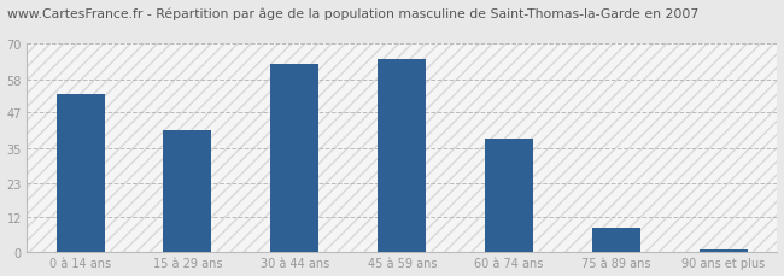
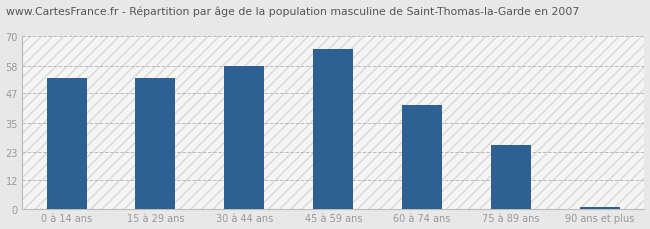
15 à 29 ans: 41 -> 53
30 à 44 ans: 63 -> 58
60 à 74 ans: 38 -> 42
75 à 89 ans: 8 -> 26
